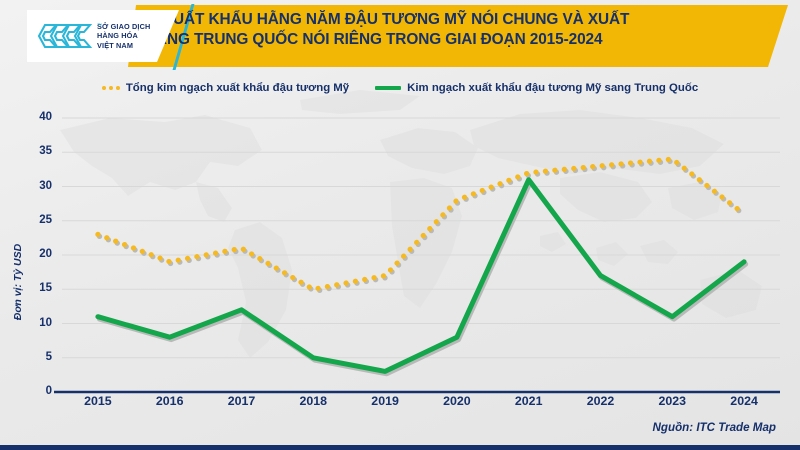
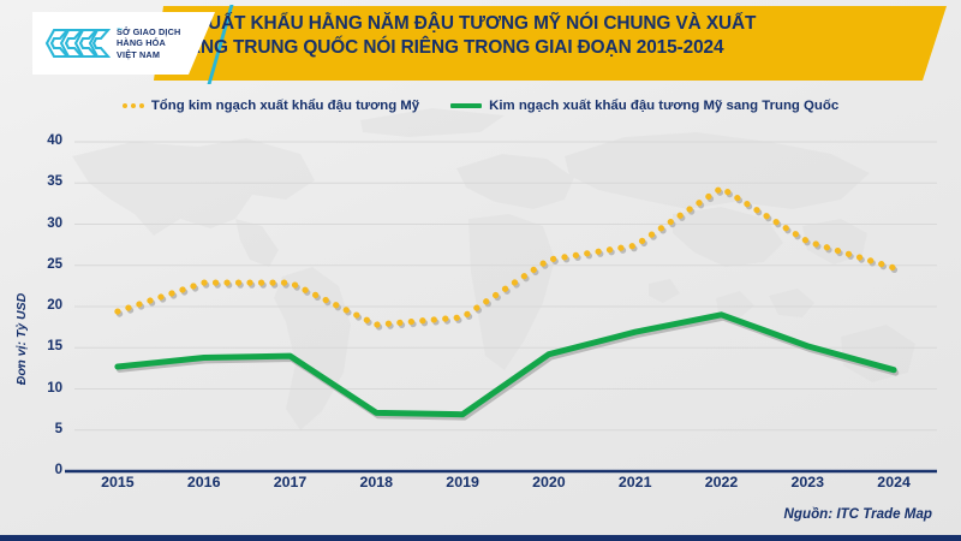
Tổng kim ngạch xuất khẩu đậu tương Mỹ/2015: 23 -> 19
Kim ngạch xuất khẩu đậu tương Mỹ sang Trung Quốc/2015: 11 -> 13
Tổng kim ngạch xuất khẩu đậu tương Mỹ/2016: 19 -> 23
Kim ngạch xuất khẩu đậu tương Mỹ sang Trung Quốc/2016: 8 -> 14
Tổng kim ngạch xuất khẩu đậu tương Mỹ/2017: 21 -> 23
Kim ngạch xuất khẩu đậu tương Mỹ sang Trung Quốc/2017: 12 -> 14
Tổng kim ngạch xuất khẩu đậu tương Mỹ/2018: 15 -> 18
Kim ngạch xuất khẩu đậu tương Mỹ sang Trung Quốc/2018: 5 -> 7
Tổng kim ngạch xuất khẩu đậu tương Mỹ/2019: 17 -> 19
Kim ngạch xuất khẩu đậu tương Mỹ sang Trung Quốc/2019: 3 -> 7
Tổng kim ngạch xuất khẩu đậu tương Mỹ/2020: 28 -> 26
Kim ngạch xuất khẩu đậu tương Mỹ sang Trung Quốc/2020: 8 -> 14
Tổng kim ngạch xuất khẩu đậu tương Mỹ/2021: 32 -> 27
Kim ngạch xuất khẩu đậu tương Mỹ sang Trung Quốc/2021: 31 -> 17
Tổng kim ngạch xuất khẩu đậu tương Mỹ/2022: 33 -> 34
Kim ngạch xuất khẩu đậu tương Mỹ sang Trung Quốc/2022: 17 -> 19
Tổng kim ngạch xuất khẩu đậu tương Mỹ/2023: 34 -> 28
Kim ngạch xuất khẩu đậu tương Mỹ sang Trung Quốc/2023: 11 -> 15
Tổng kim ngạch xuất khẩu đậu tương Mỹ/2024: 26 -> 25
Kim ngạch xuất khẩu đậu tương Mỹ sang Trung Quốc/2024: 19 -> 12
